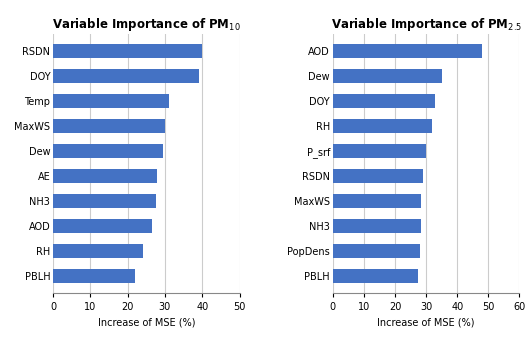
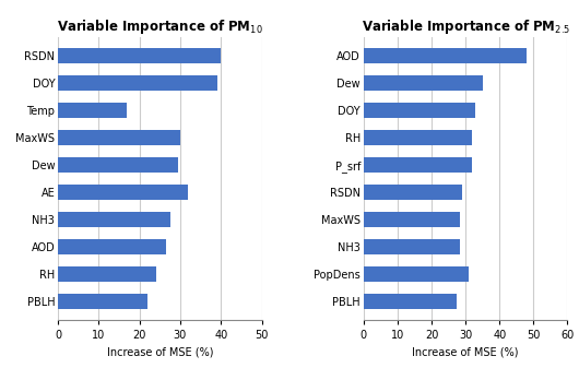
Temp: 31.0 -> 17.0
AE: 28.0 -> 32.0
P_srf: 30.0 -> 32.0
PopDens: 28.0 -> 31.0
